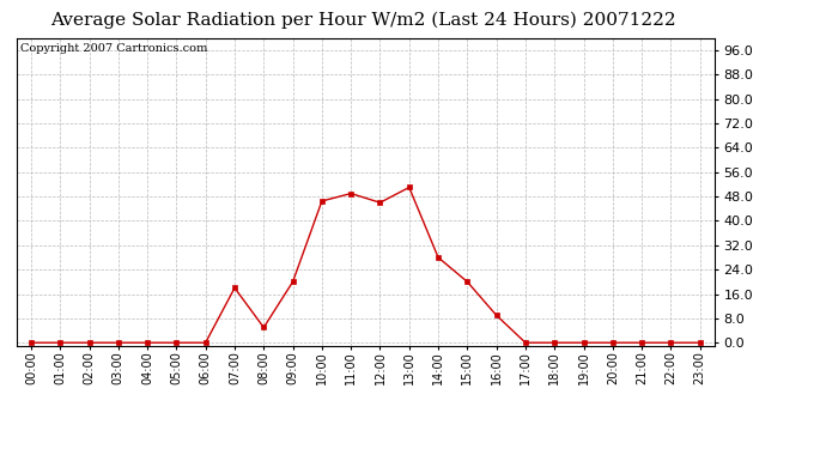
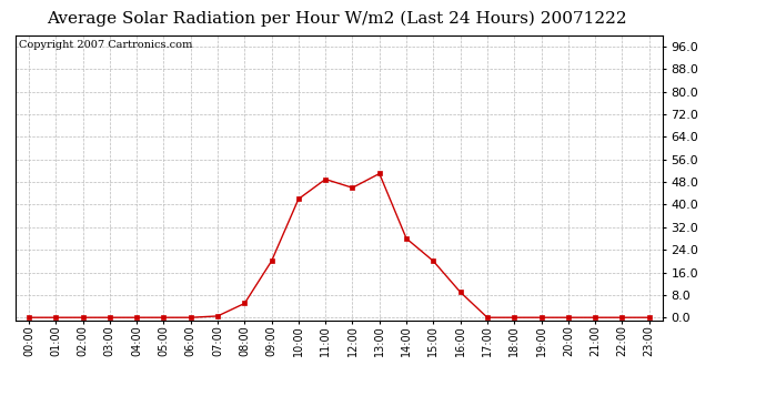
07:00: 18.0 -> 0.5
10:00: 46.5 -> 42.0
